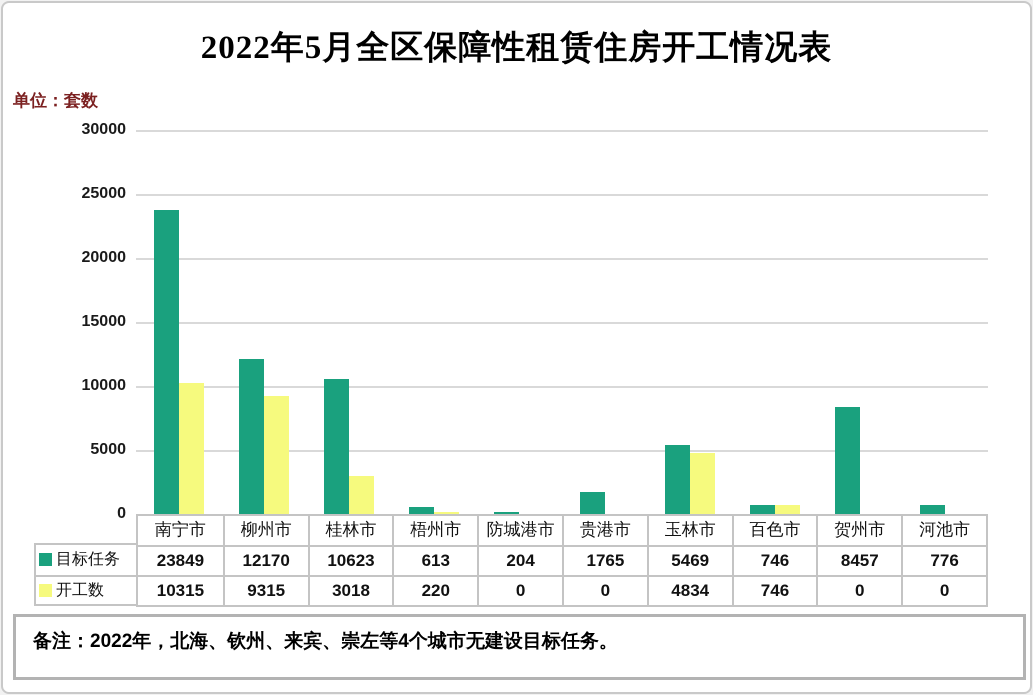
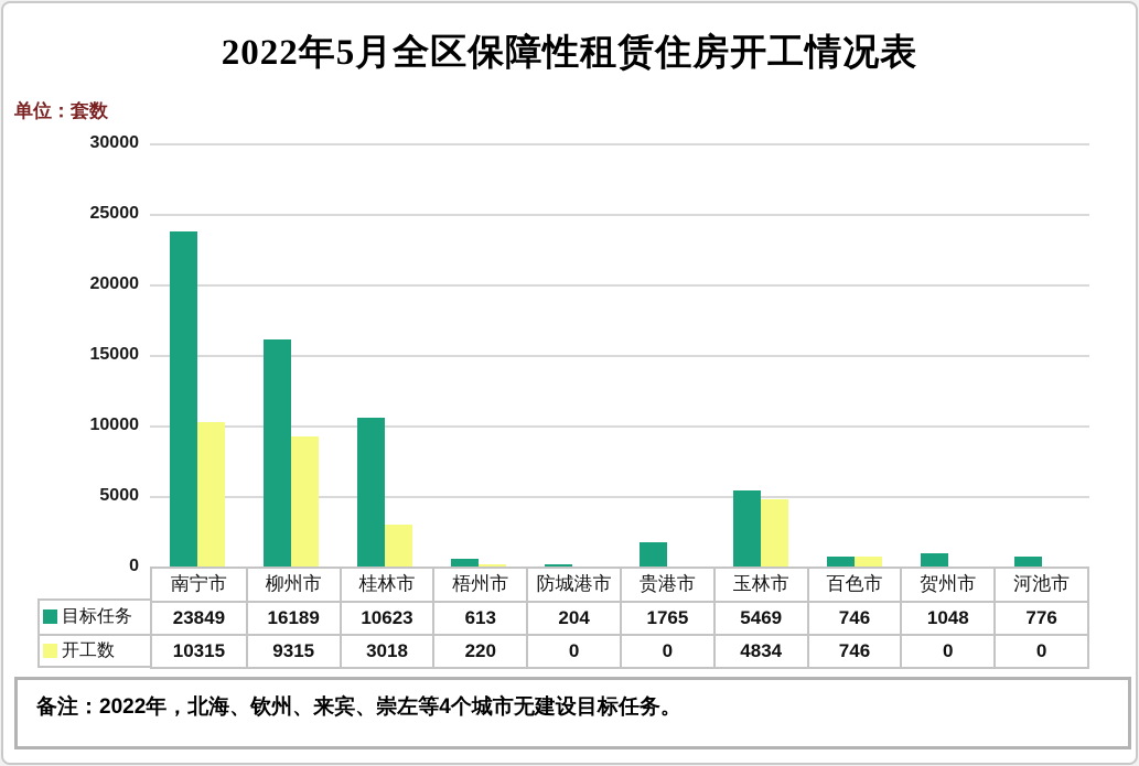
目标任务/柳州市: 12170 -> 16189
目标任务/贺州市: 8457 -> 1048
